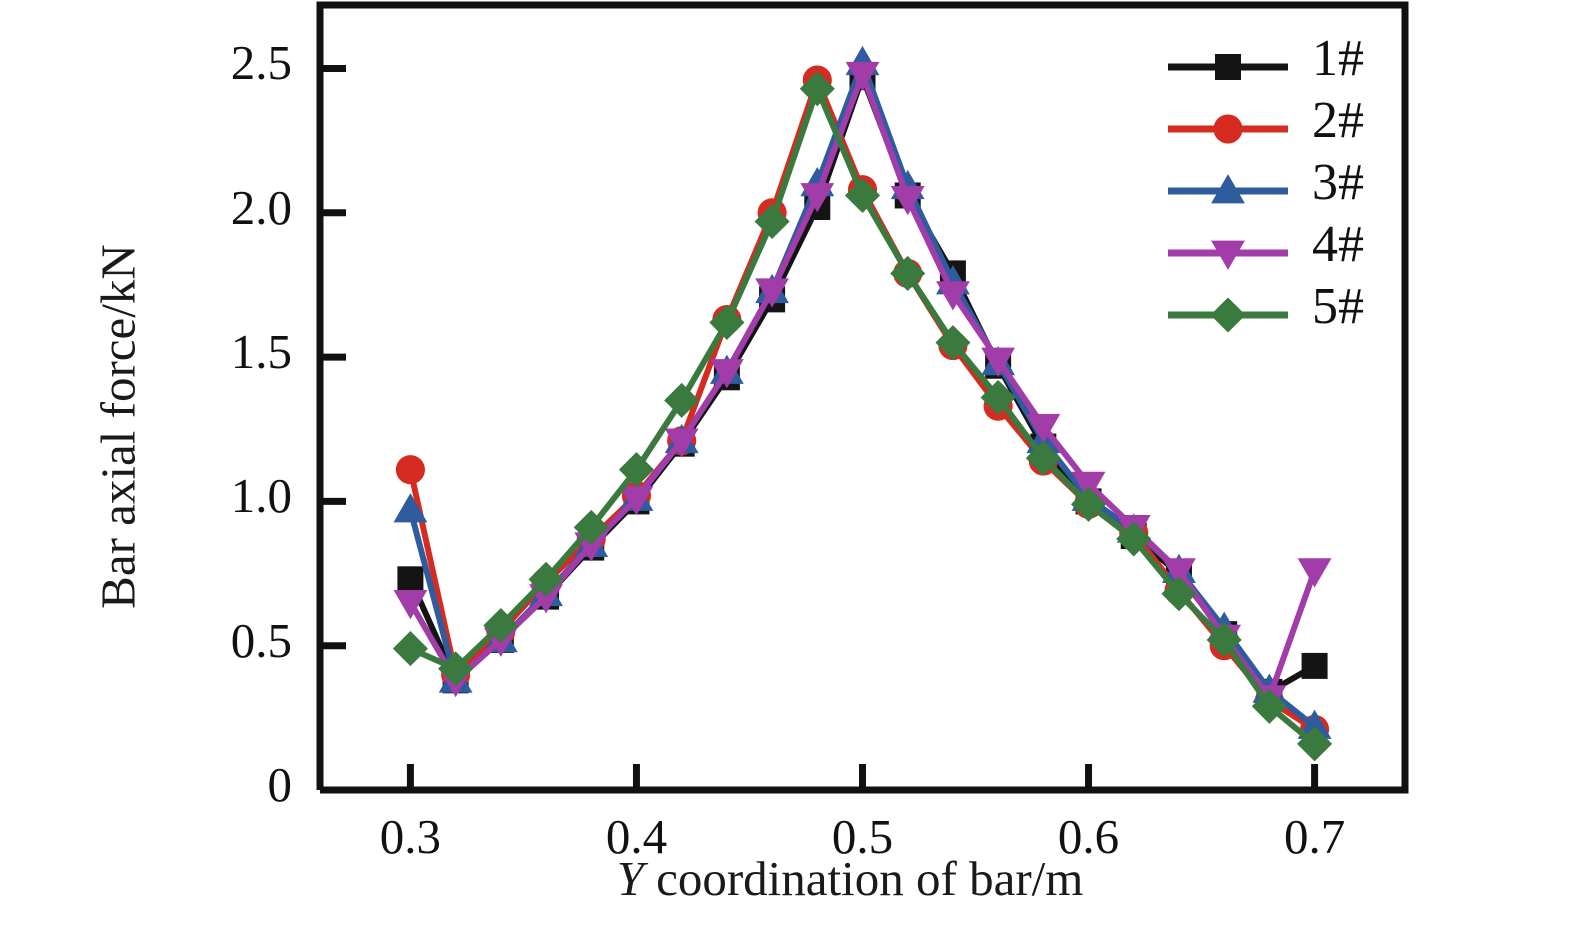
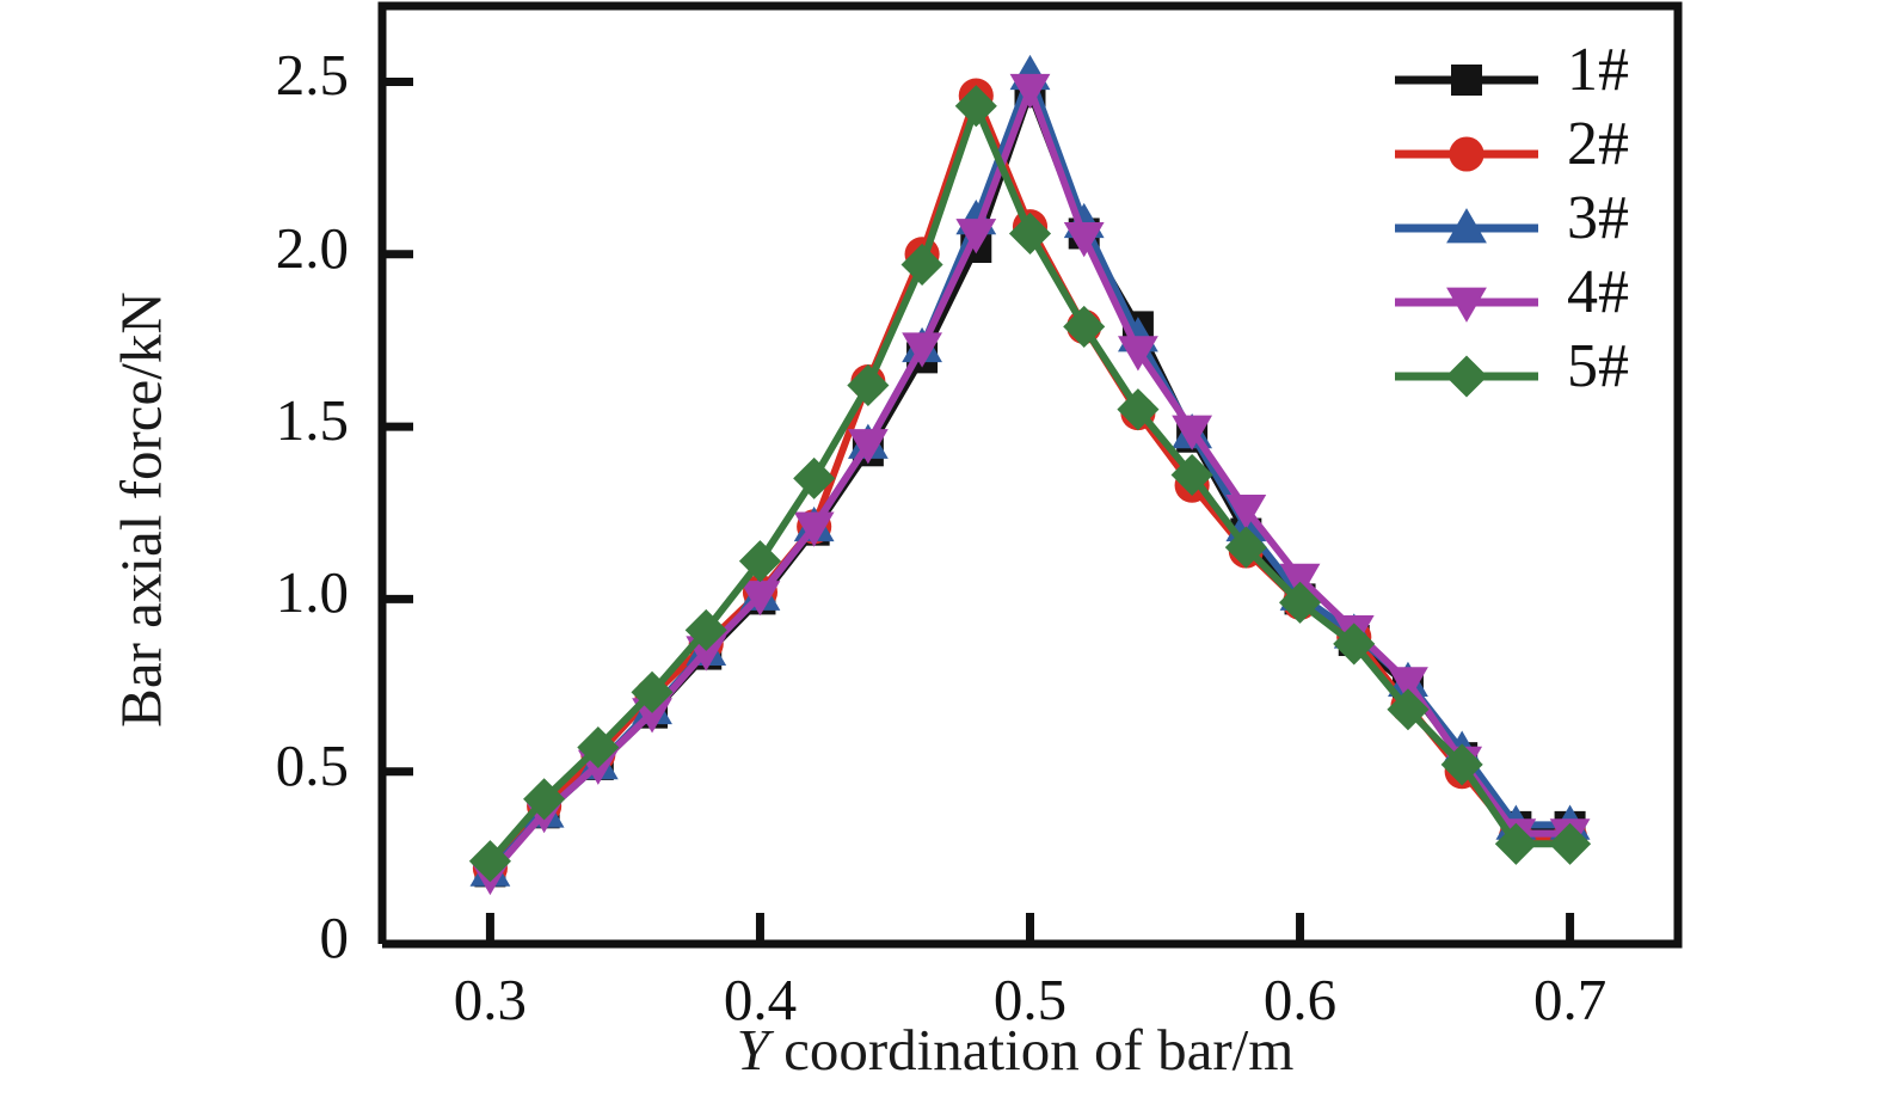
1#/0.3: 0.73 -> 0.21
2#/0.3: 1.11 -> 0.22
3#/0.3: 0.97 -> 0.21
4#/0.3: 0.65 -> 0.20
5#/0.3: 0.49 -> 0.24
1#/0.7: 0.43 -> 0.34
2#/0.7: 0.21 -> 0.31
3#/0.7: 0.22 -> 0.34
4#/0.7: 0.76 -> 0.32
5#/0.7: 0.16 -> 0.29
